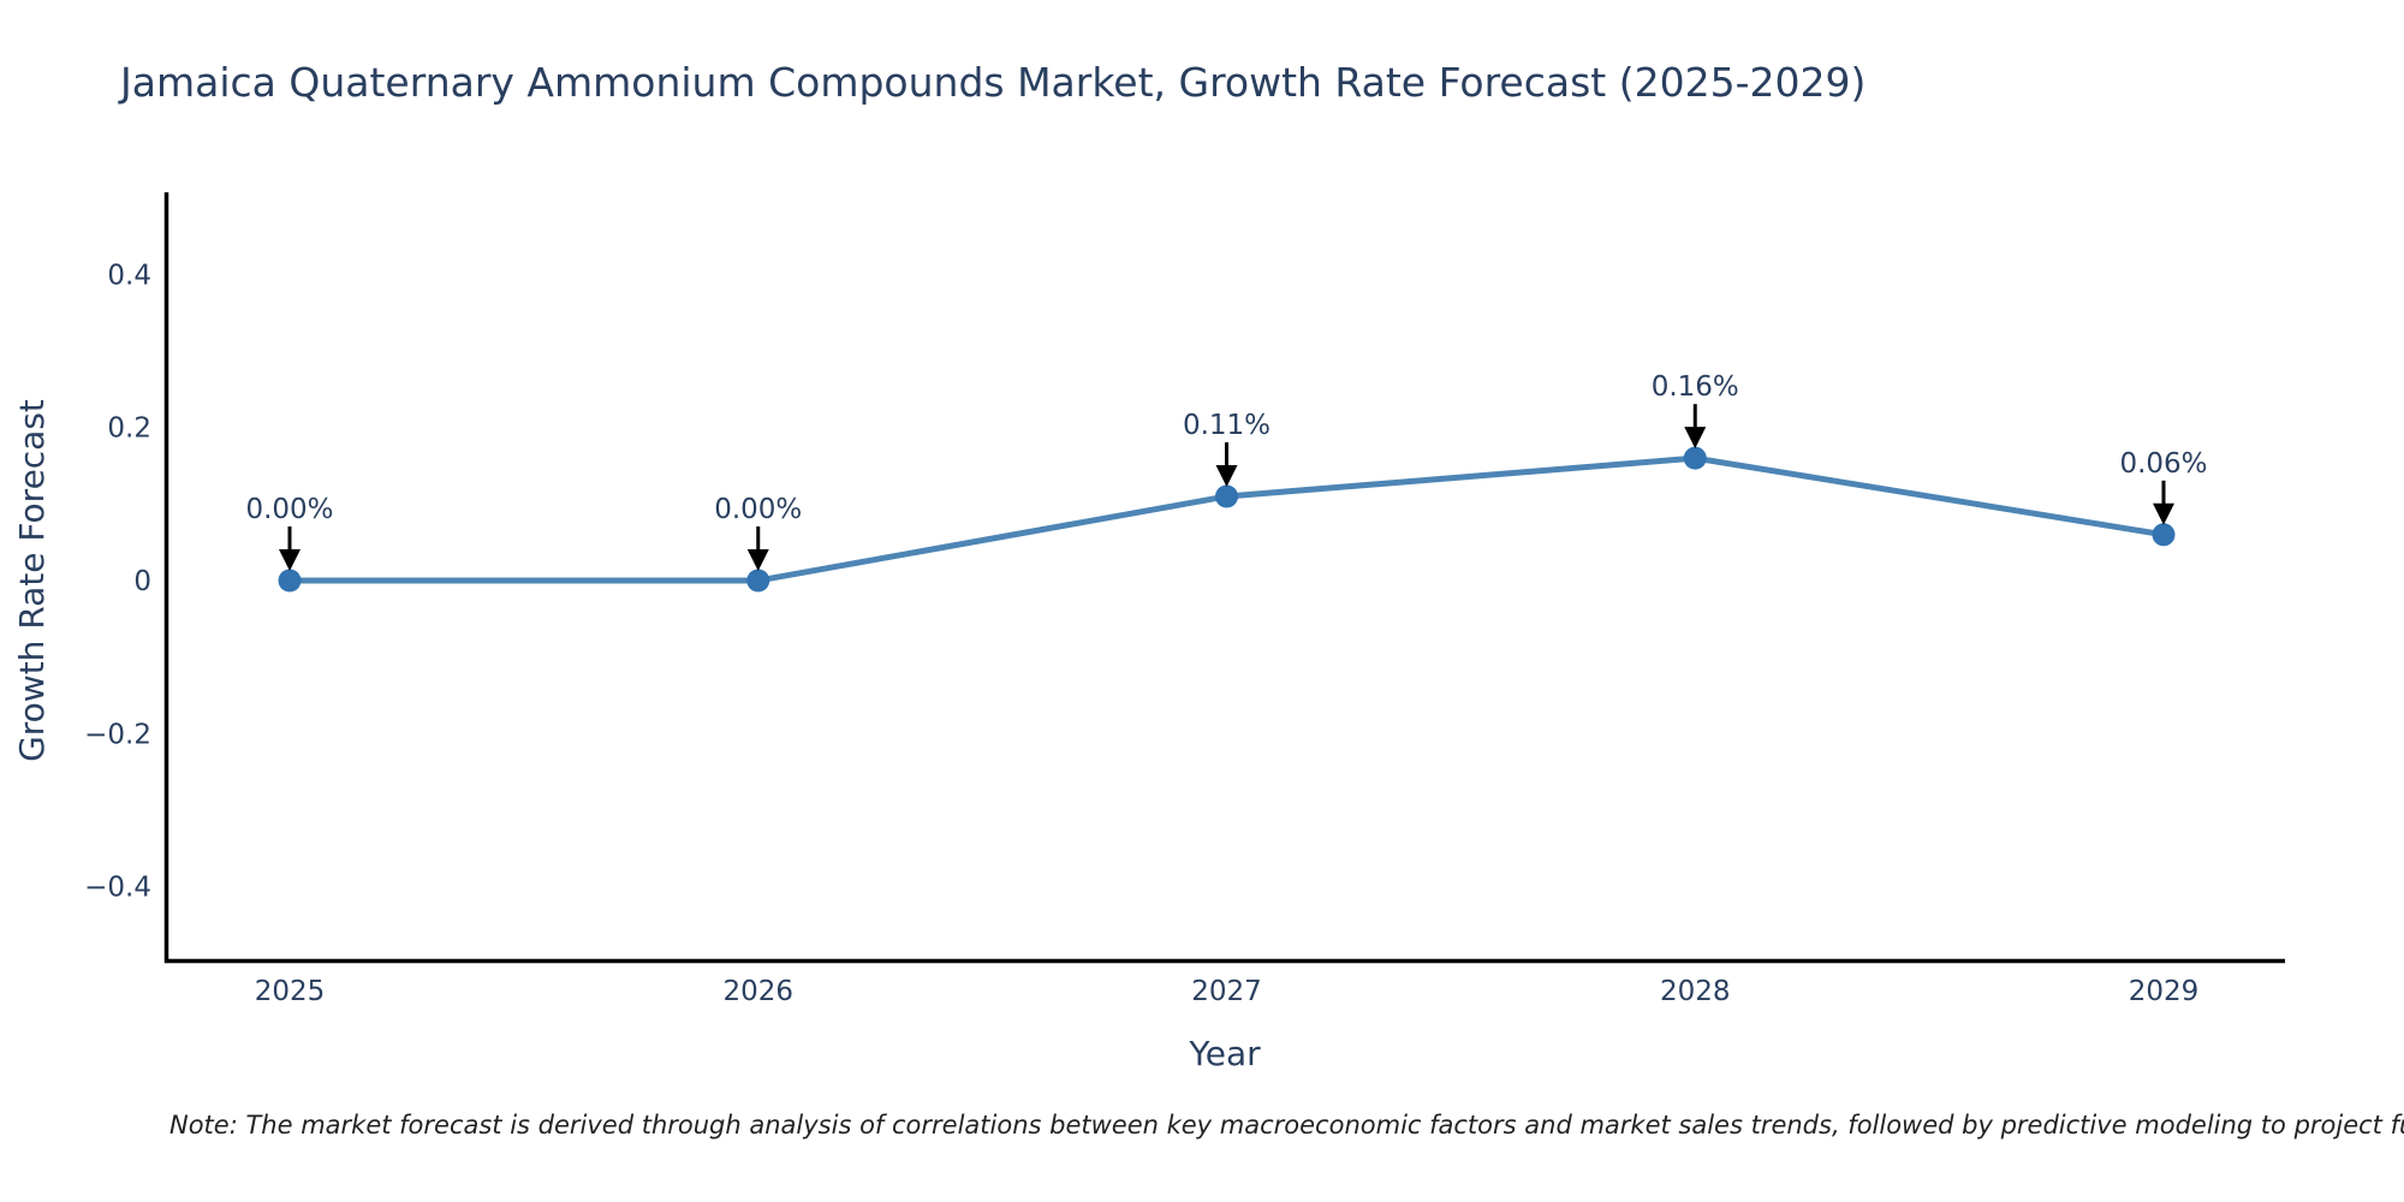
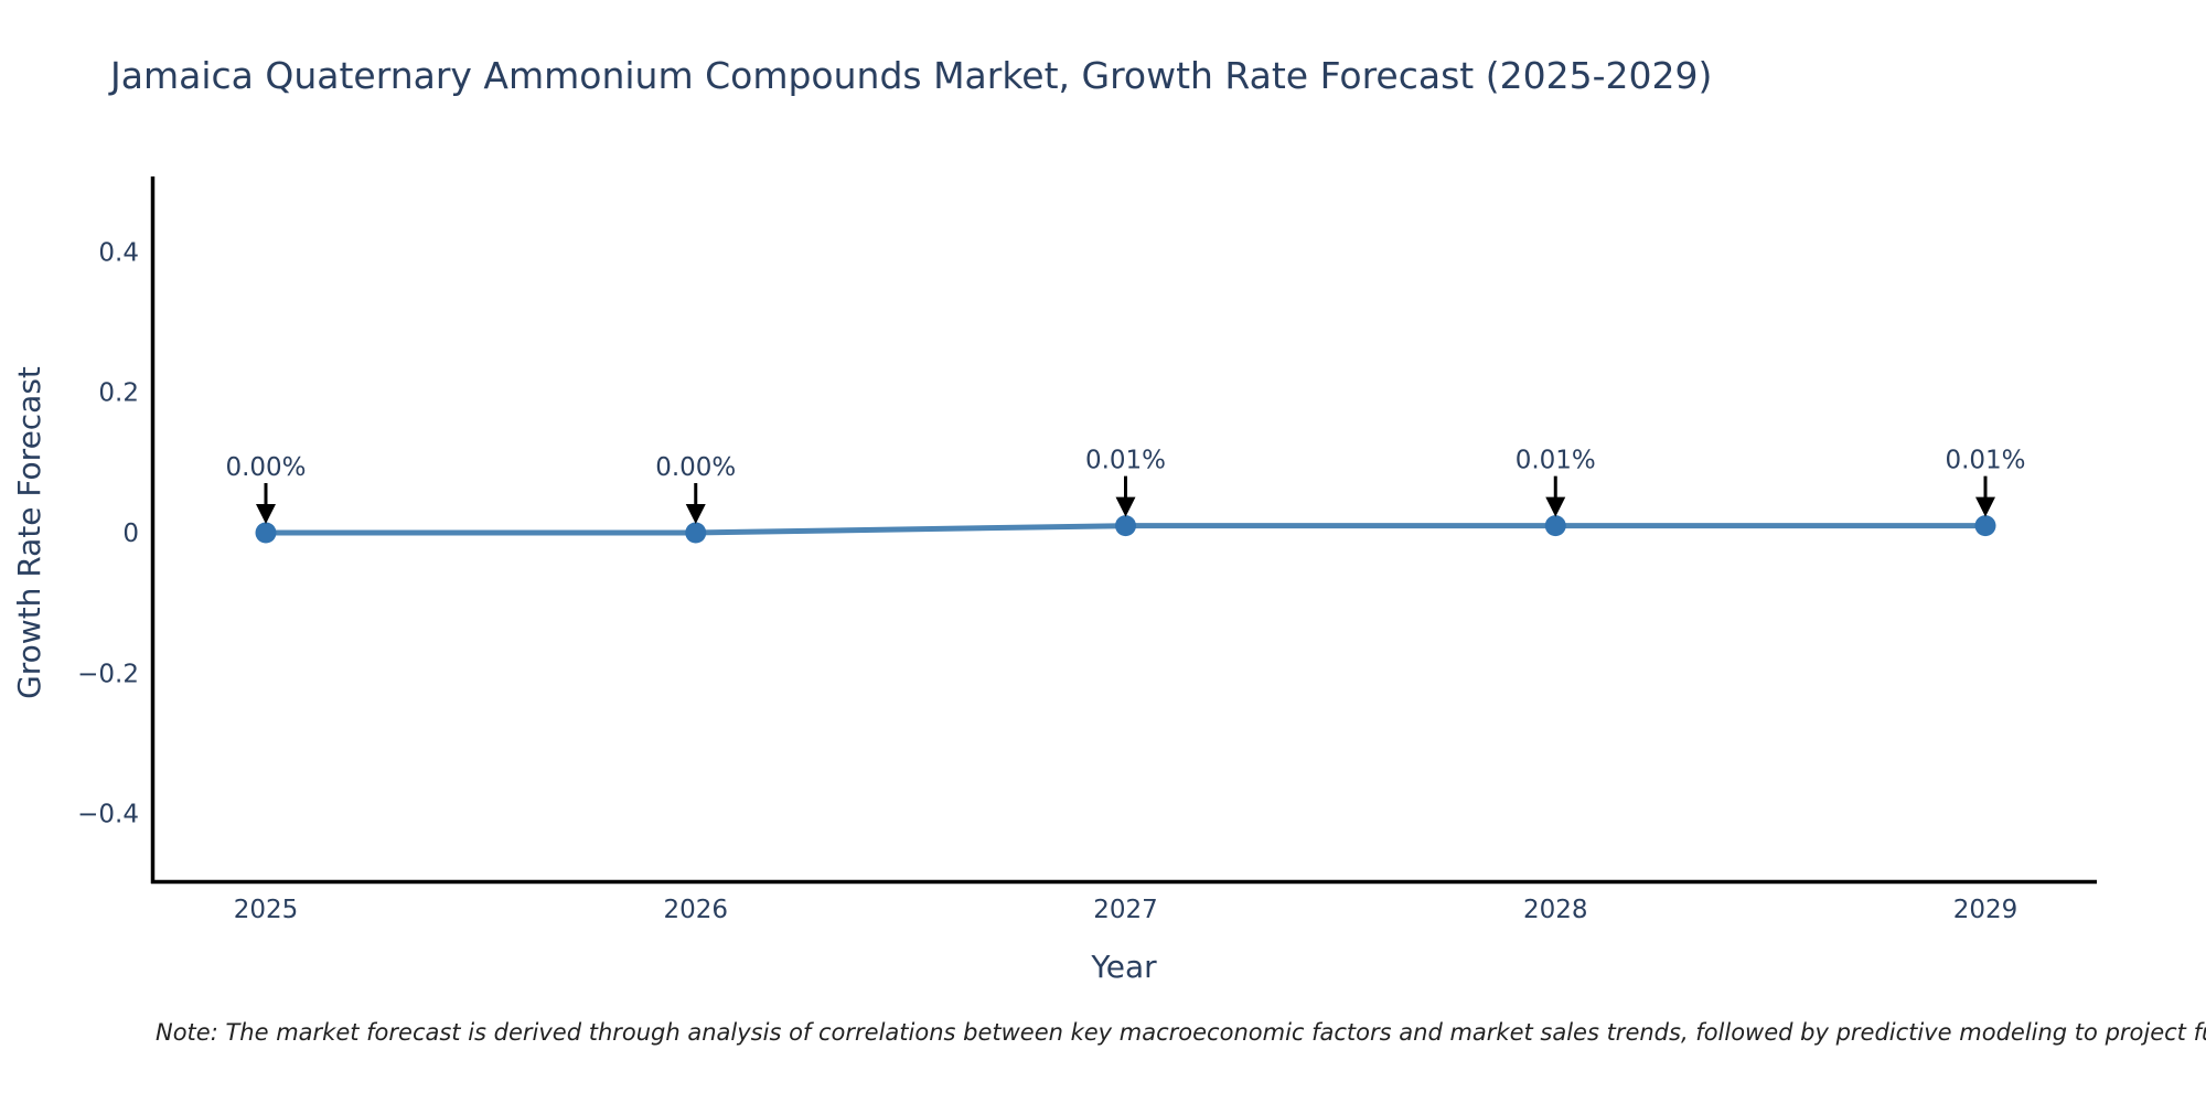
2027: 0.11% -> 0.01%
2028: 0.16% -> 0.01%
2029: 0.06% -> 0.01%
